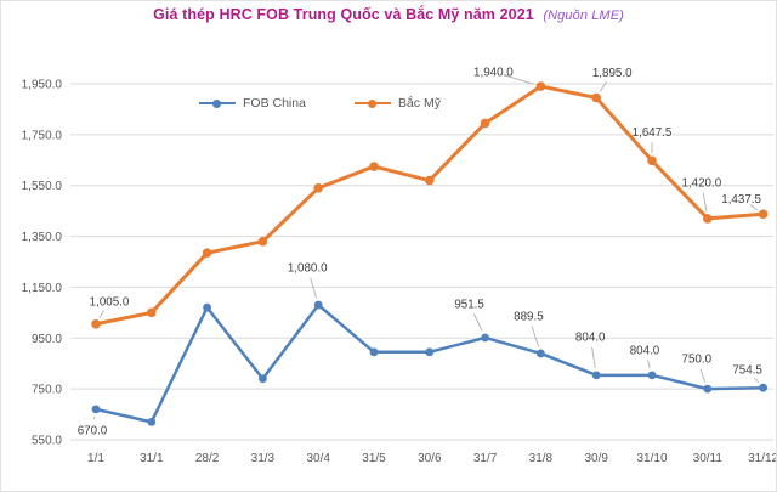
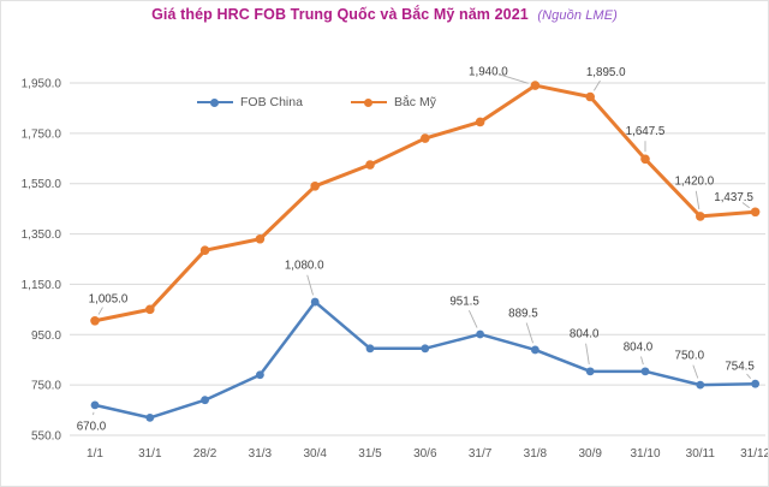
FOB China/28/2: 1070 -> 690
Bắc Mỹ/30/6: 1570 -> 1730
